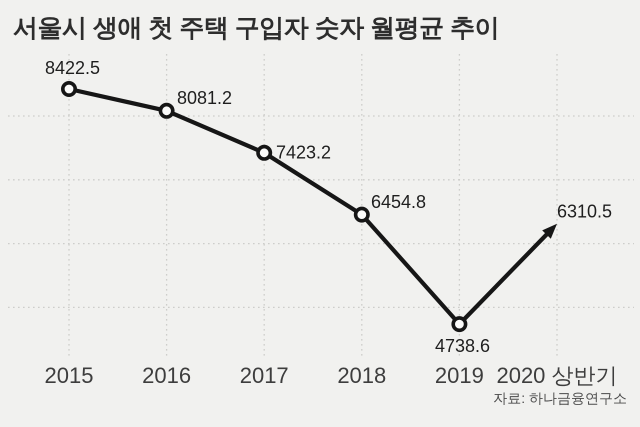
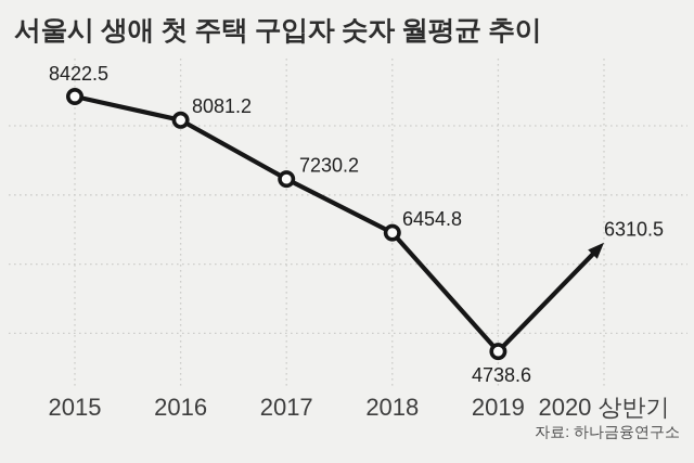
2017: 7423.2 -> 7230.2
